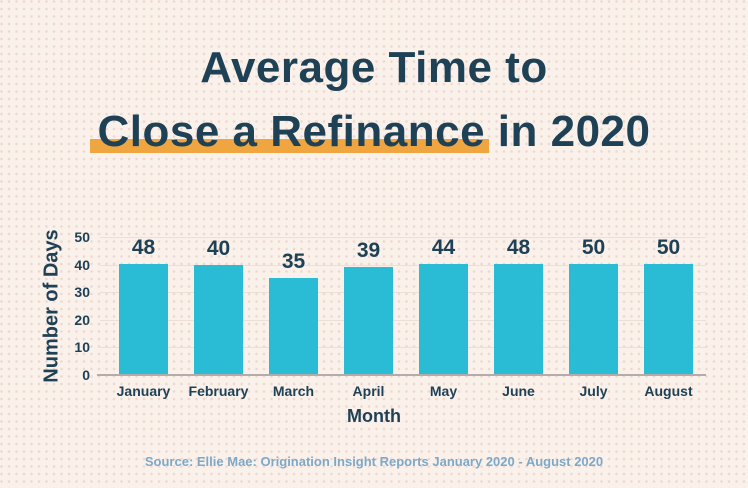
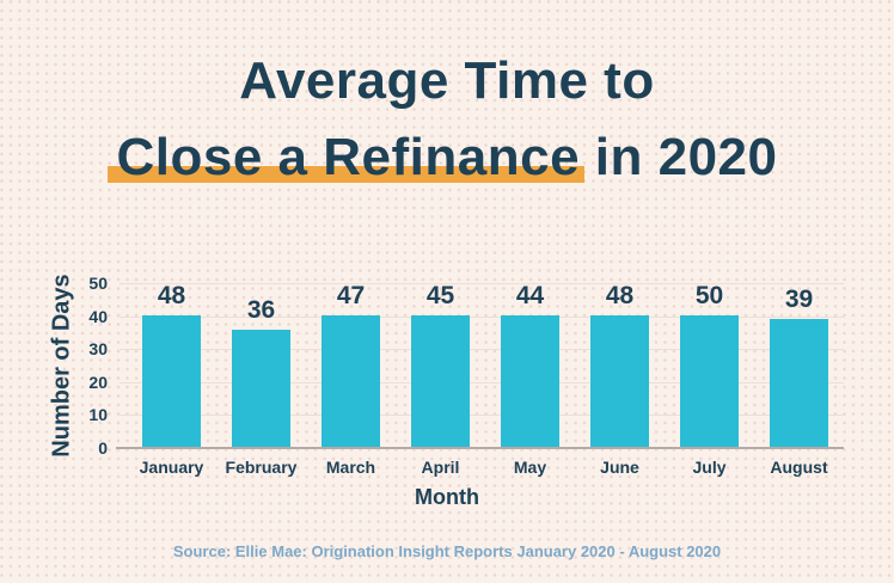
February: 40 -> 36
March: 35 -> 47
April: 39 -> 45
August: 50 -> 39
